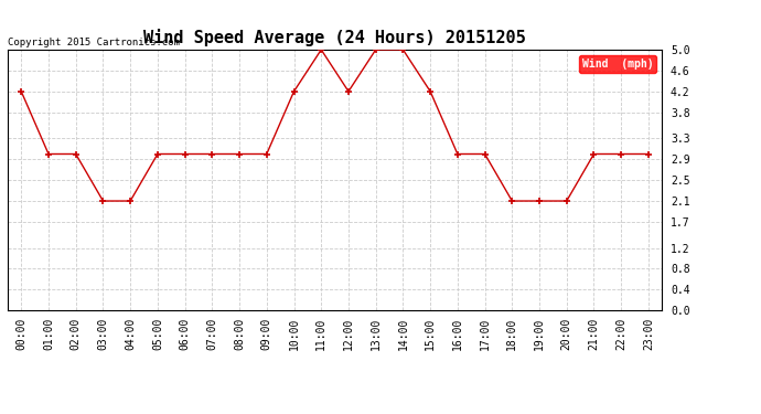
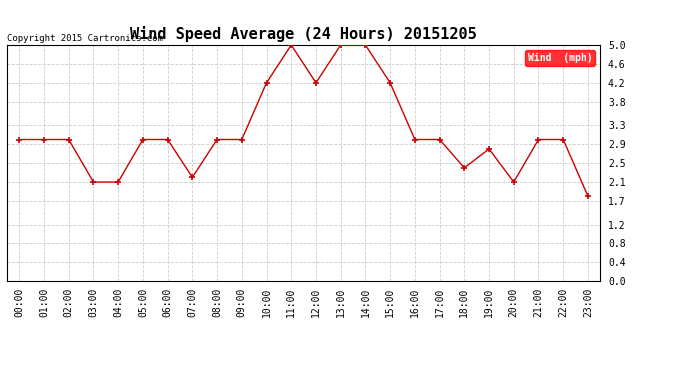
00:00: 4.2 -> 3.0
07:00: 3.0 -> 2.2
18:00: 2.1 -> 2.4
19:00: 2.1 -> 2.8
23:00: 3.0 -> 1.8
